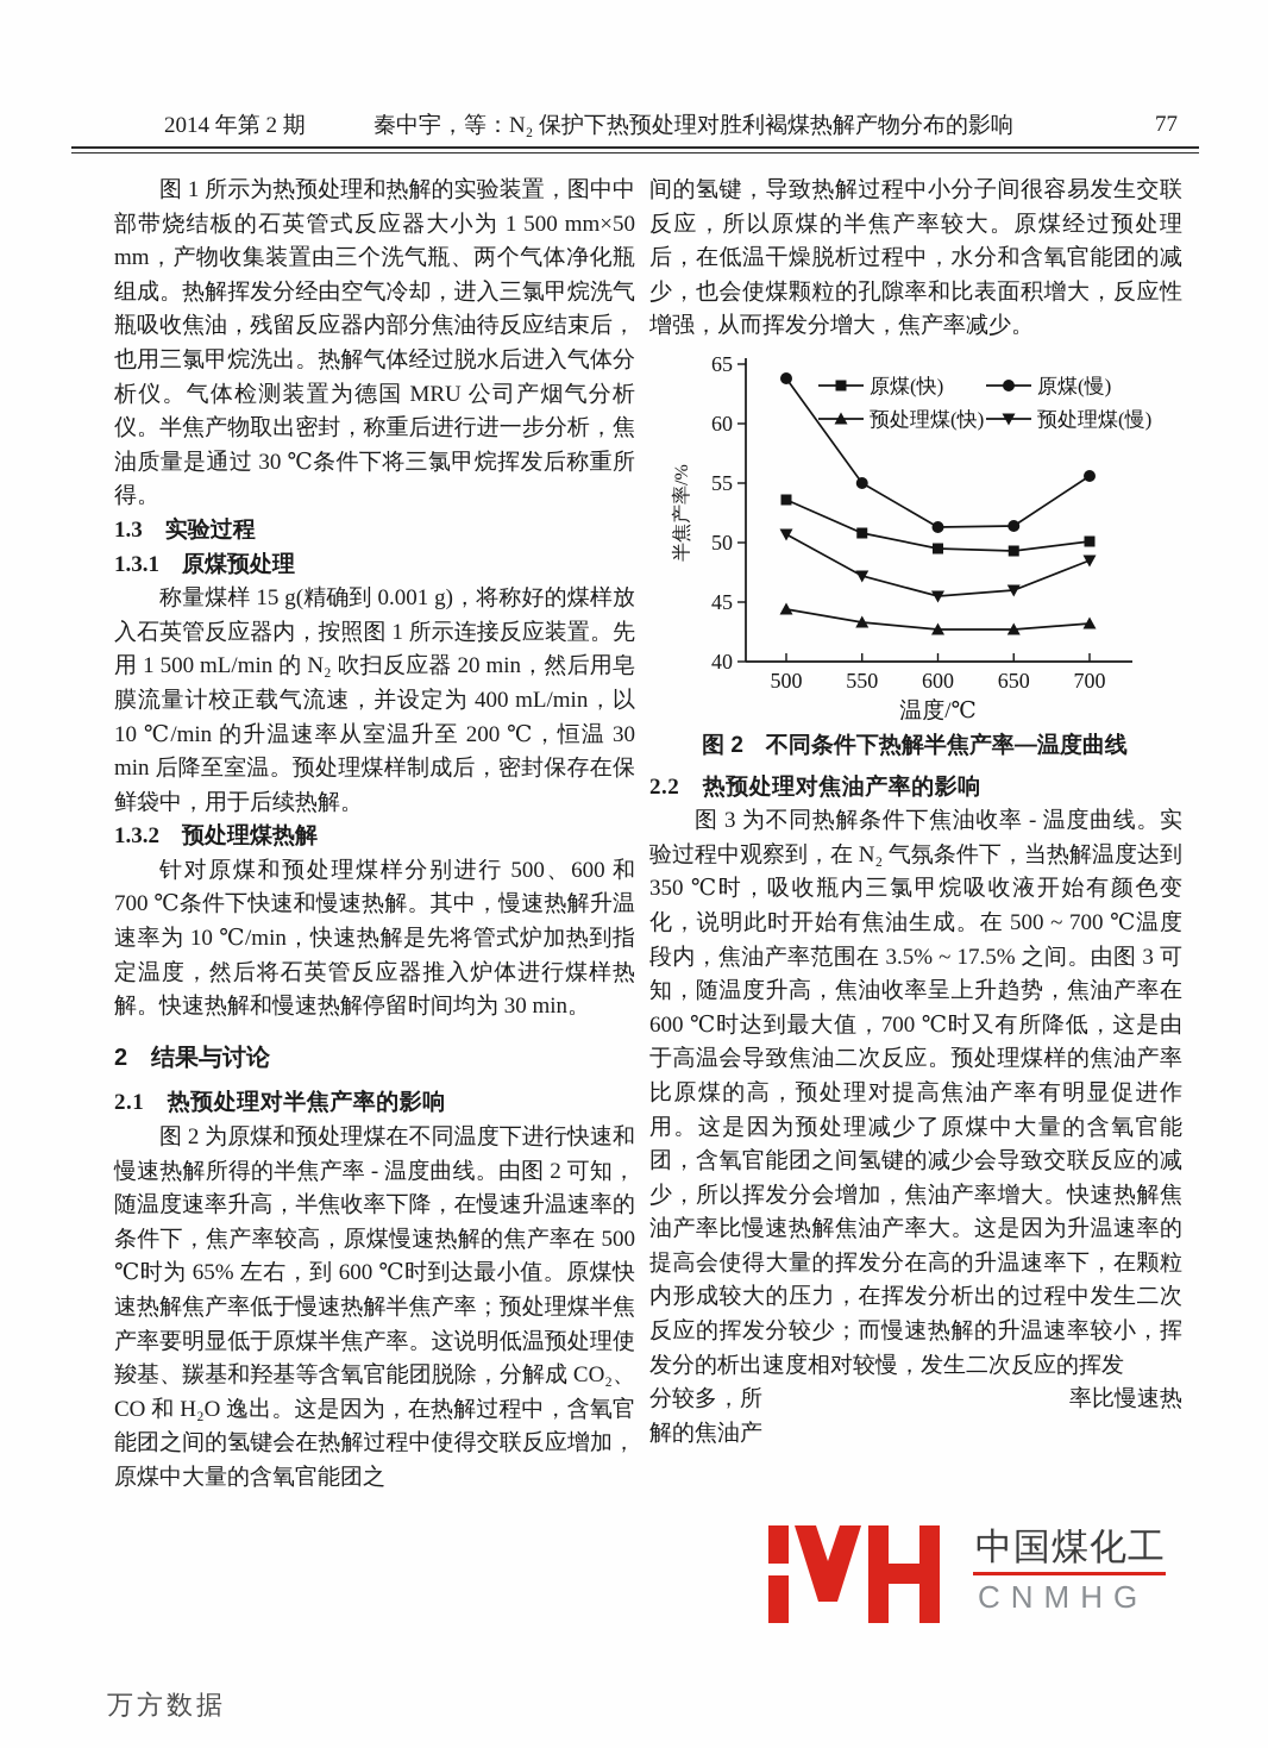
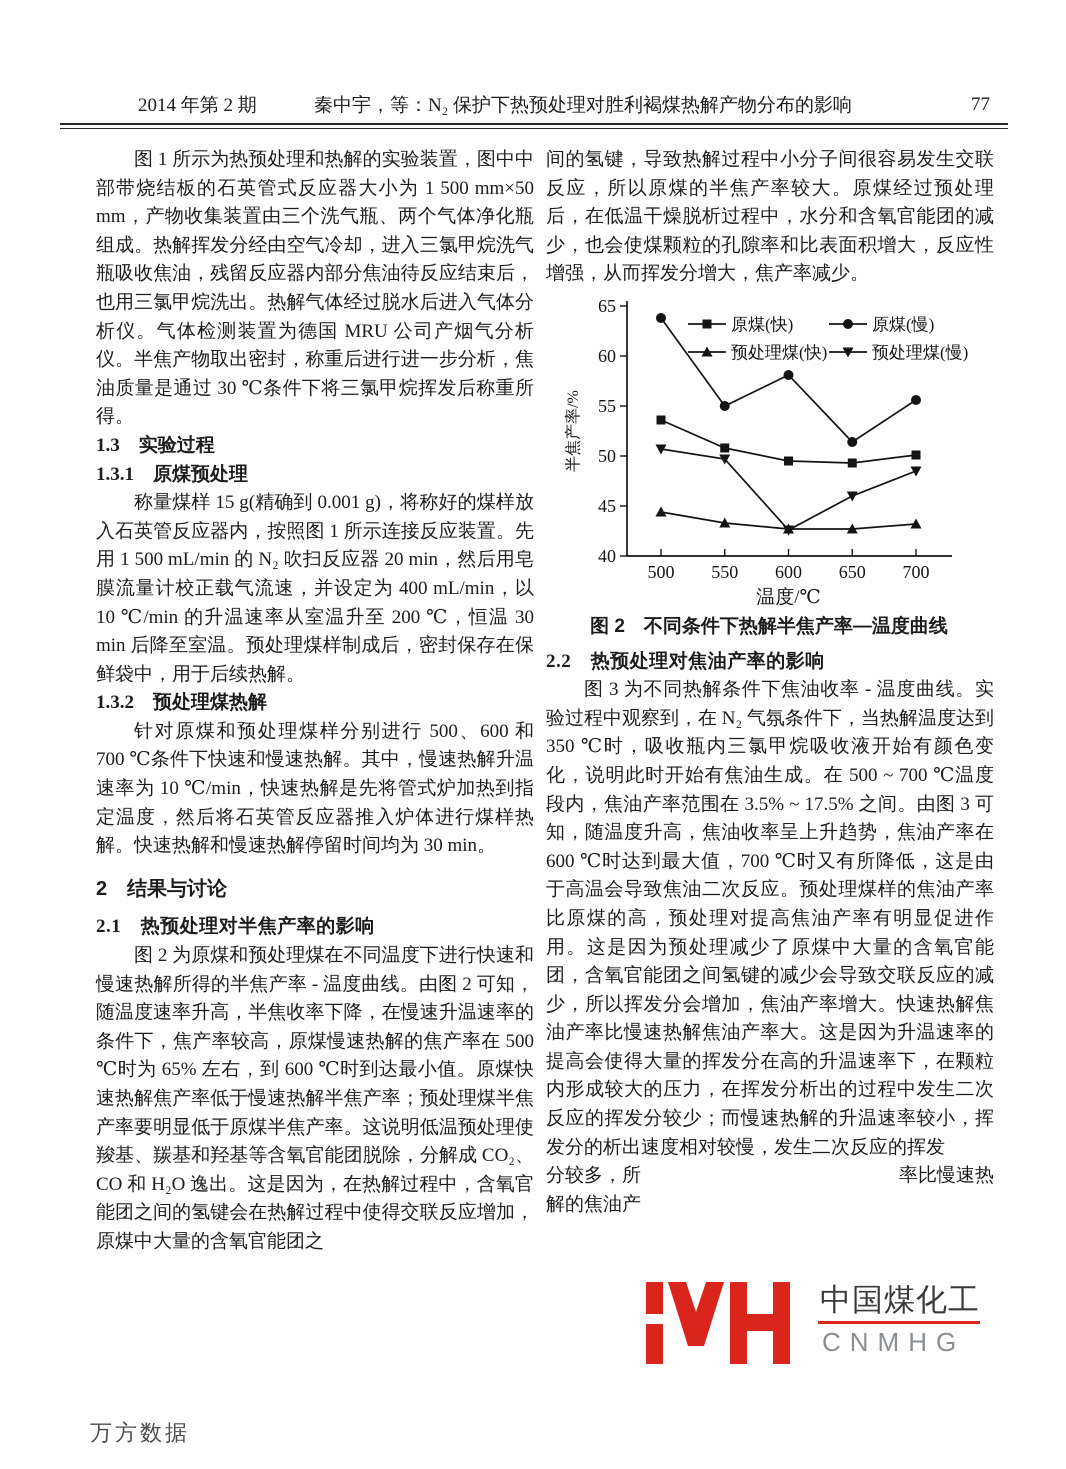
预处理煤(慢)/550: 47.2 -> 49.7
原煤(慢)/600: 51.3 -> 58.1
预处理煤(慢)/600: 45.5 -> 42.6
